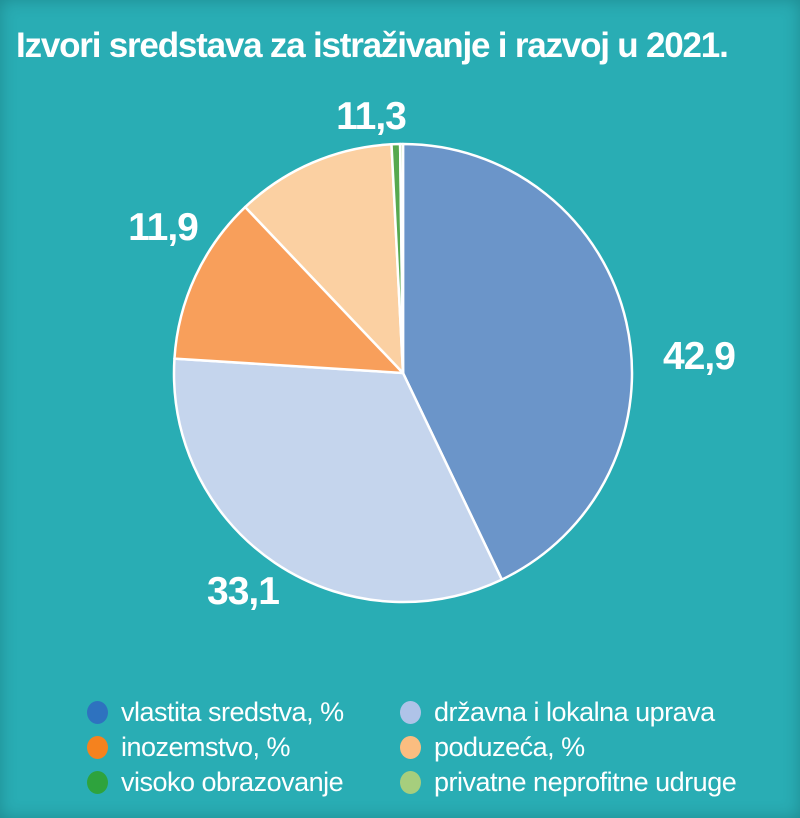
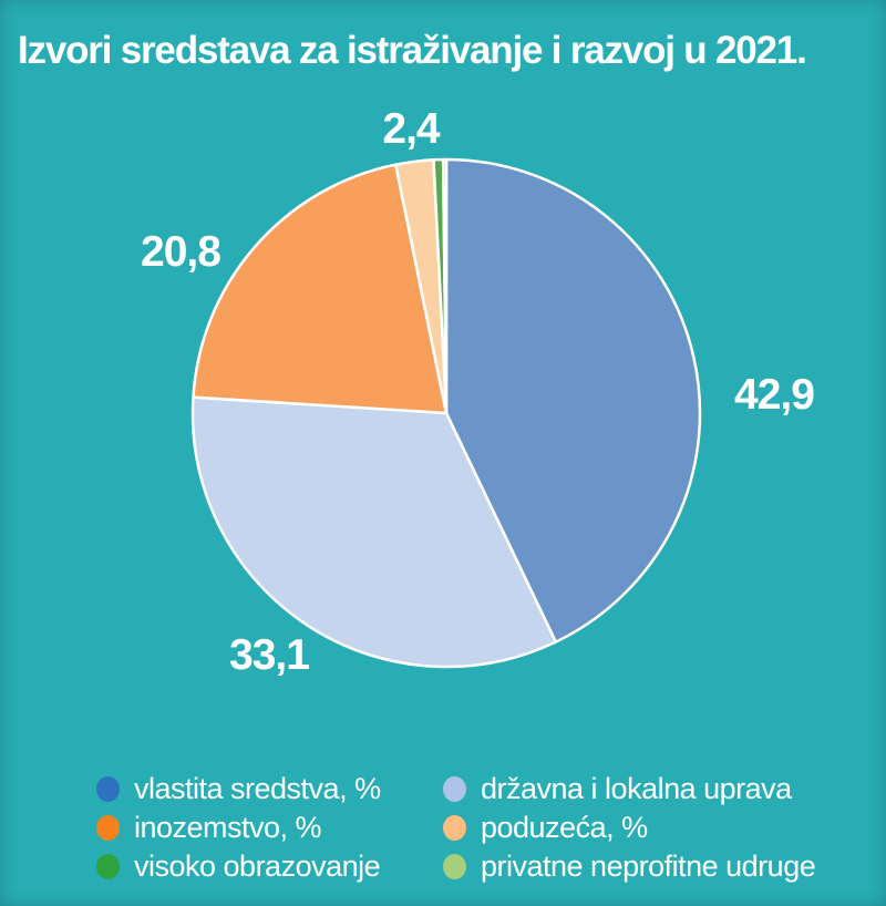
inozemstvo, %: 11,9 -> 20,8
poduzeća, %: 11,3 -> 2,4
